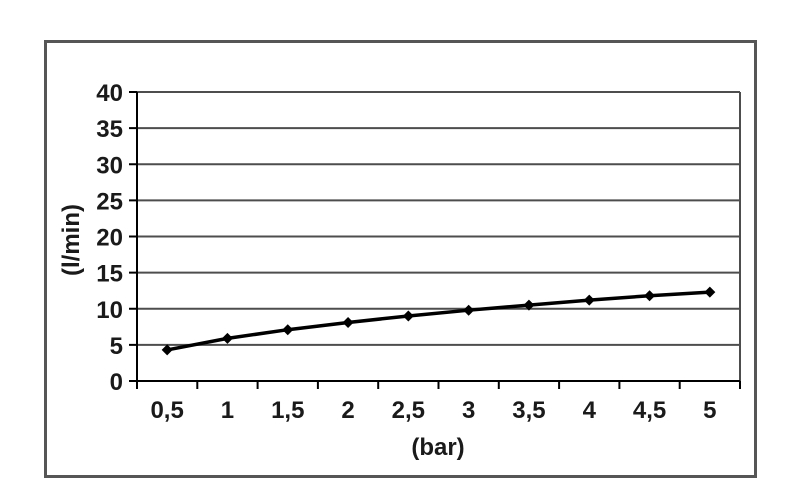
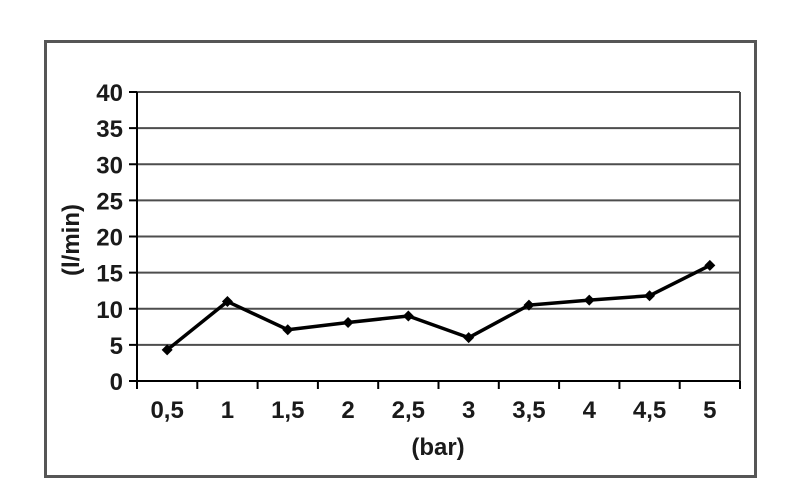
1: 6 -> 11
3: 10 -> 6
5: 12 -> 16
